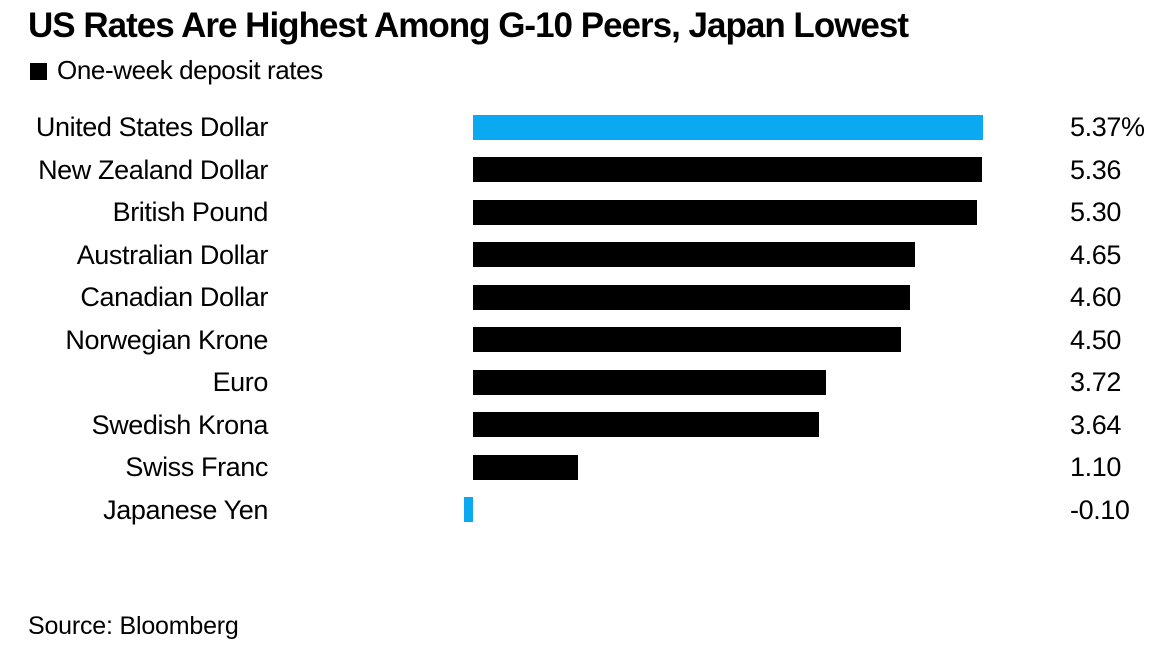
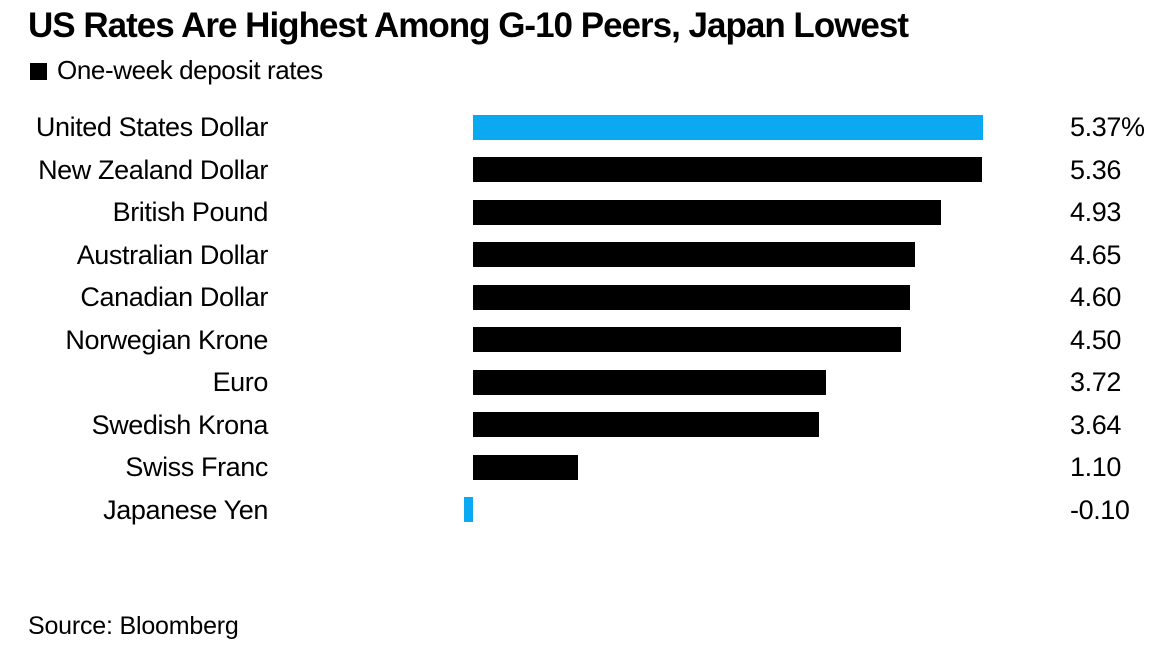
British Pound: 5.30 -> 4.93
